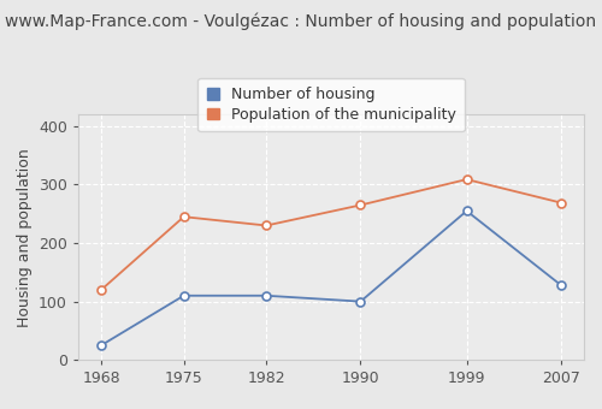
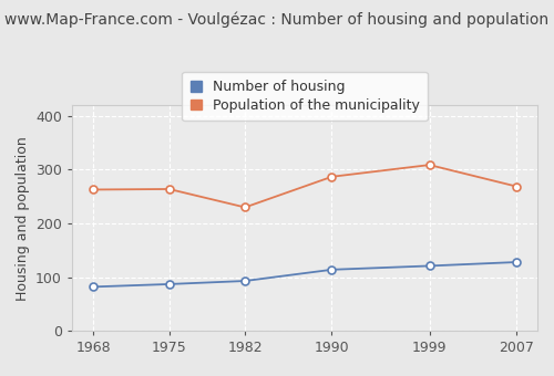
Number of housing/1968: 25 -> 82
Population of the municipality/1968: 120 -> 263
Number of housing/1975: 110 -> 87
Population of the municipality/1975: 245 -> 264
Number of housing/1982: 110 -> 93
Number of housing/1990: 100 -> 114
Population of the municipality/1990: 265 -> 287
Number of housing/1999: 255 -> 121
